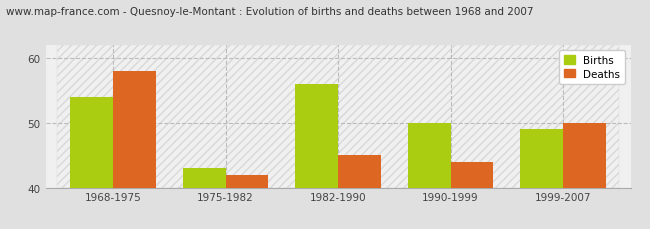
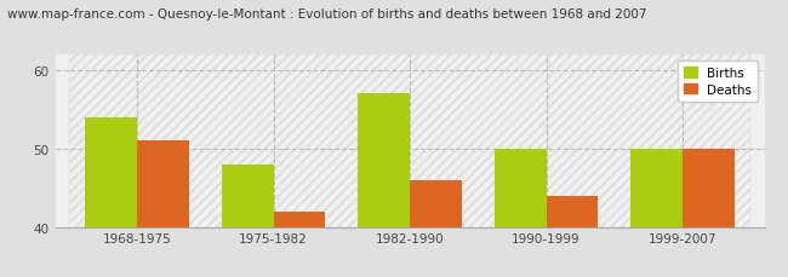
Deaths/1968-1975: 58 -> 51
Births/1975-1982: 43 -> 48
Births/1982-1990: 56 -> 57
Deaths/1982-1990: 45 -> 46
Births/1999-2007: 49 -> 50
